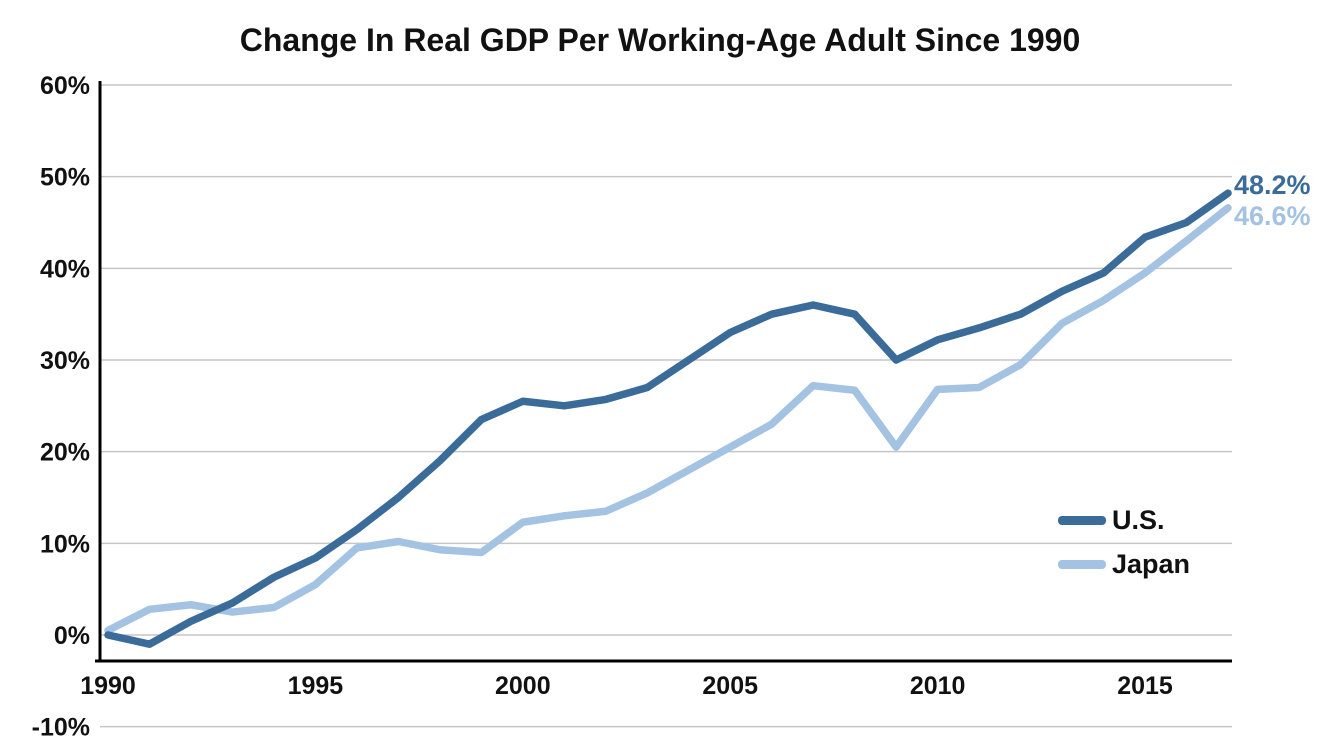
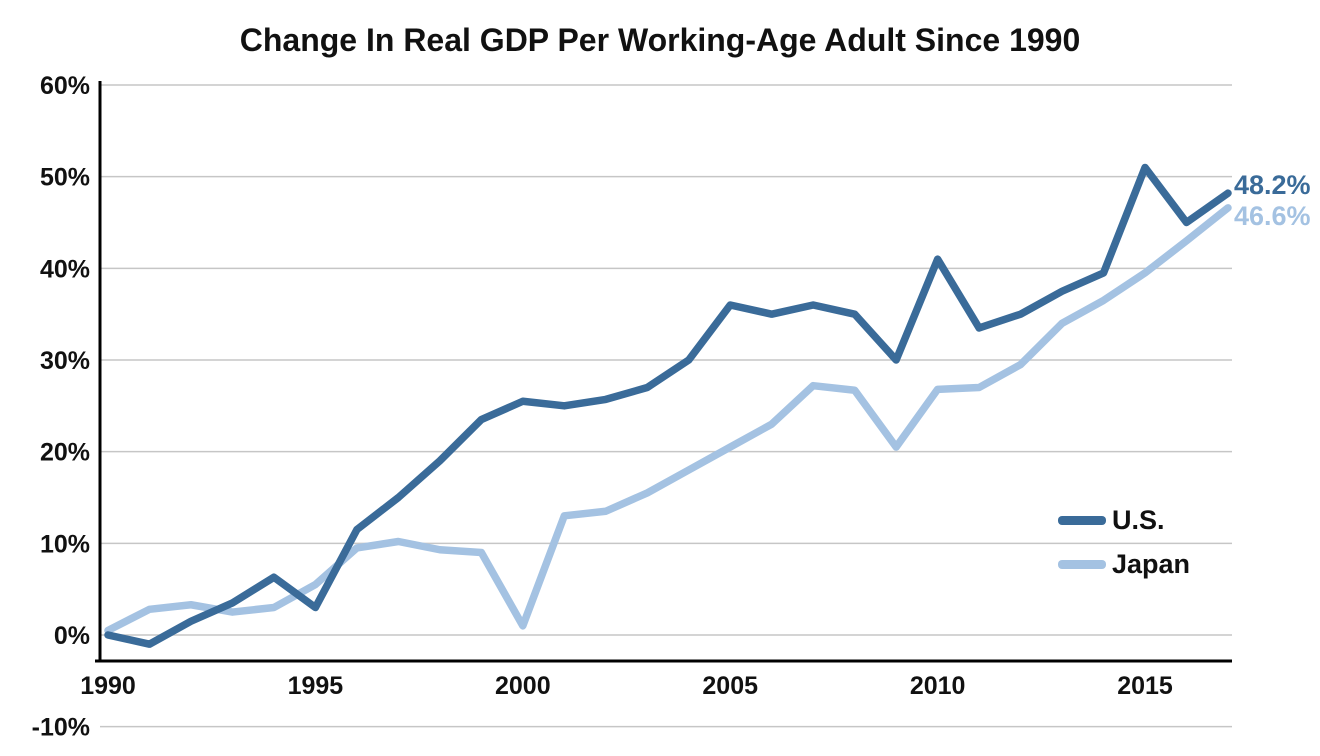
U.S./1995: 8% -> 3%
Japan/2000: 12% -> 1%
U.S./2005: 33% -> 36%
U.S./2010: 32% -> 41%
U.S./2015: 43% -> 51%
